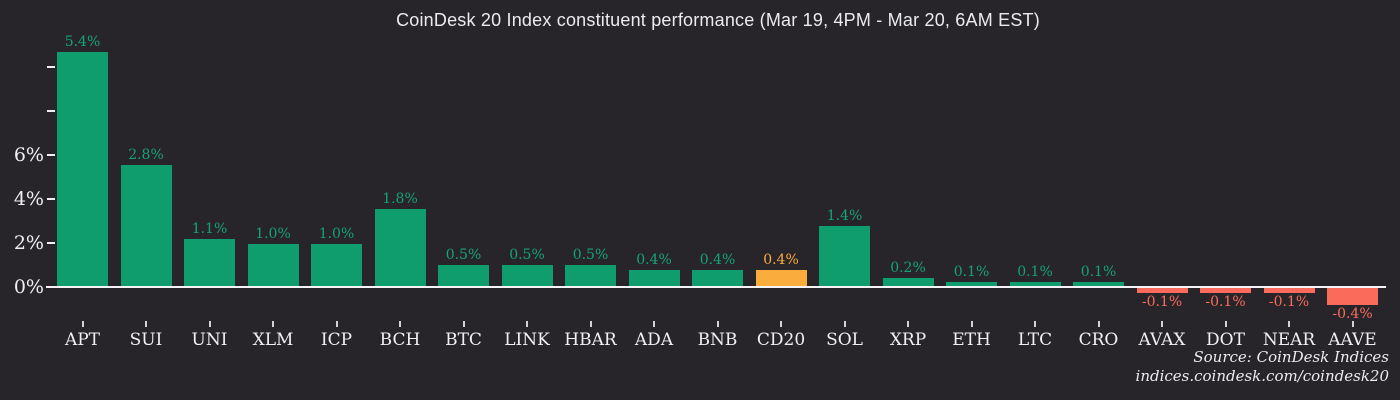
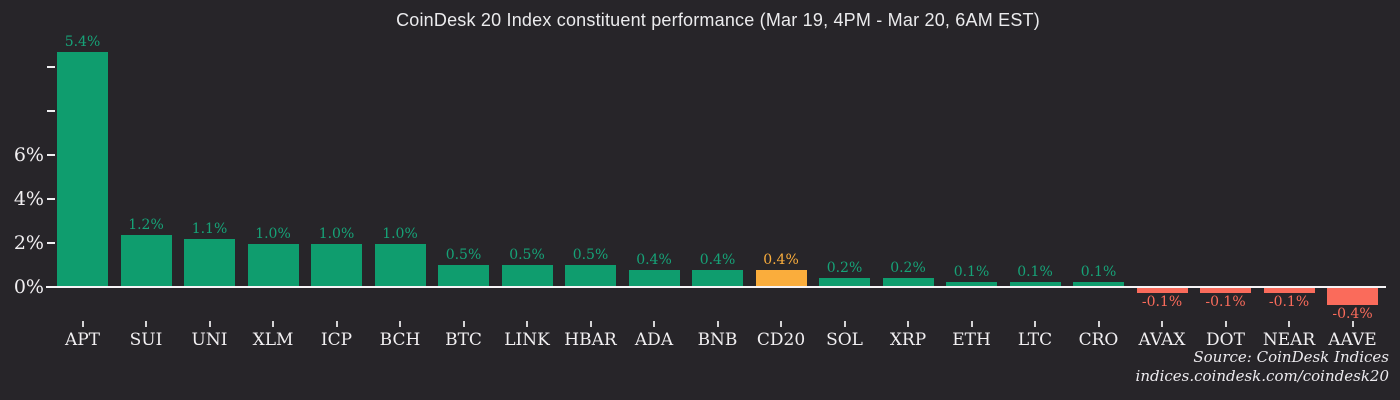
SUI: 2.8% -> 1.2%
BCH: 1.8% -> 1.0%
SOL: 1.4% -> 0.2%
